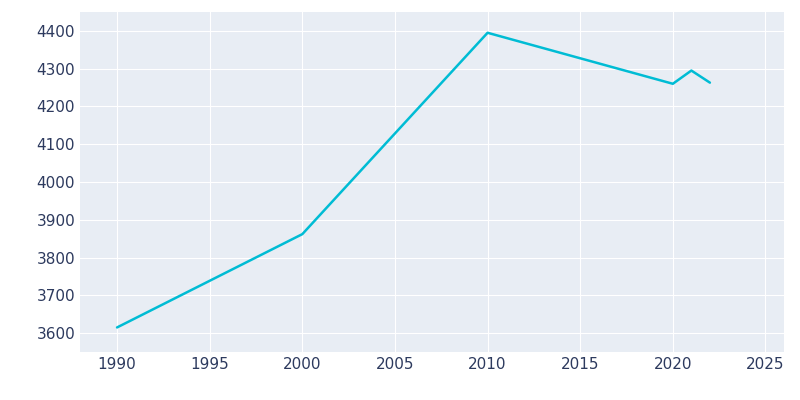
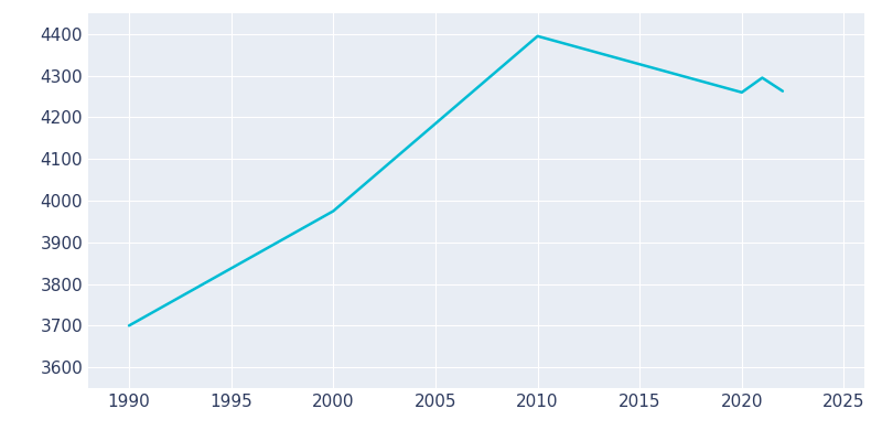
1990: 3615 -> 3700
2000: 3862 -> 3975
